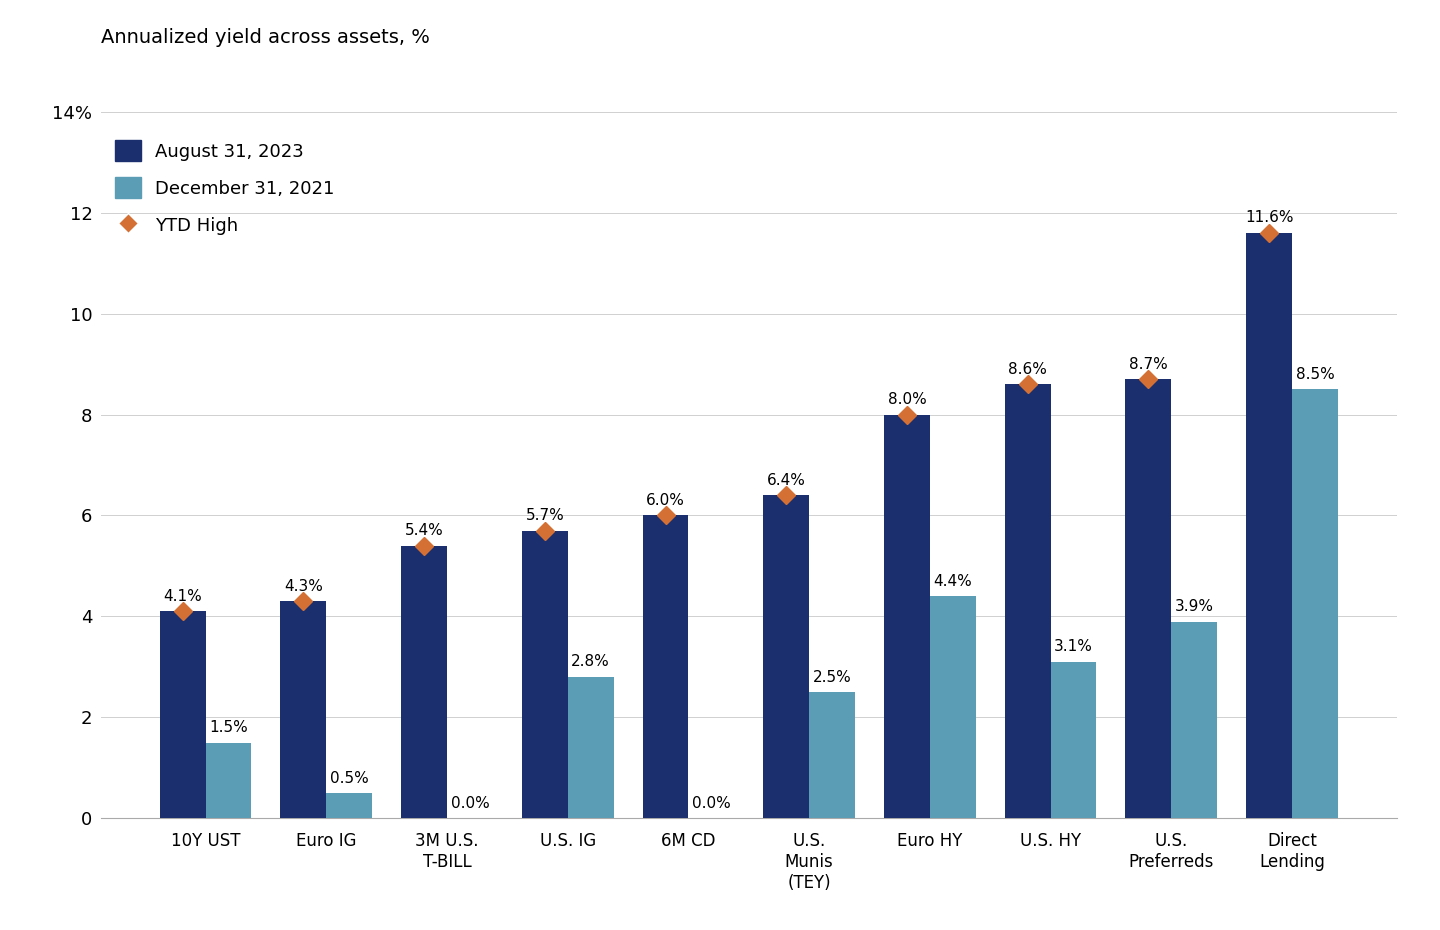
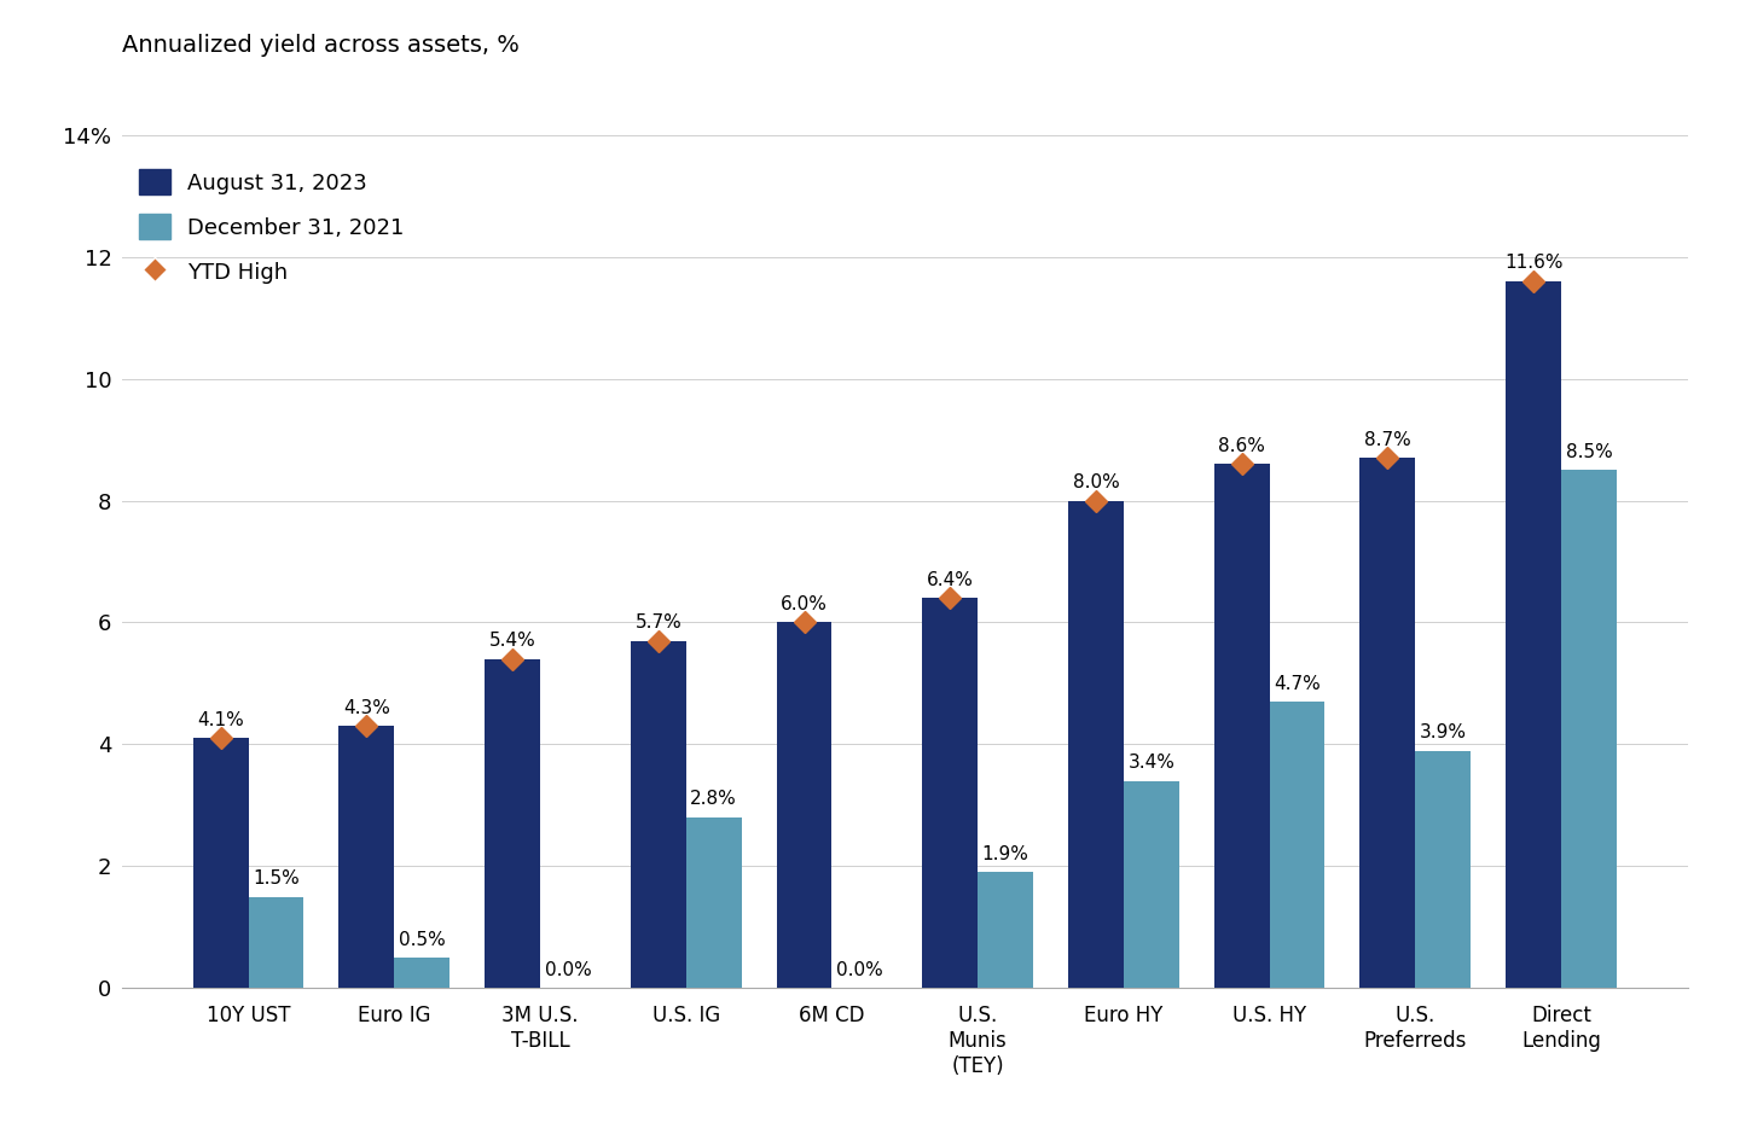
December 31, 2021/U.S. Munis (TEY): 2.5% -> 1.9%
December 31, 2021/Euro HY: 4.4% -> 3.4%
December 31, 2021/U.S. HY: 3.1% -> 4.7%
